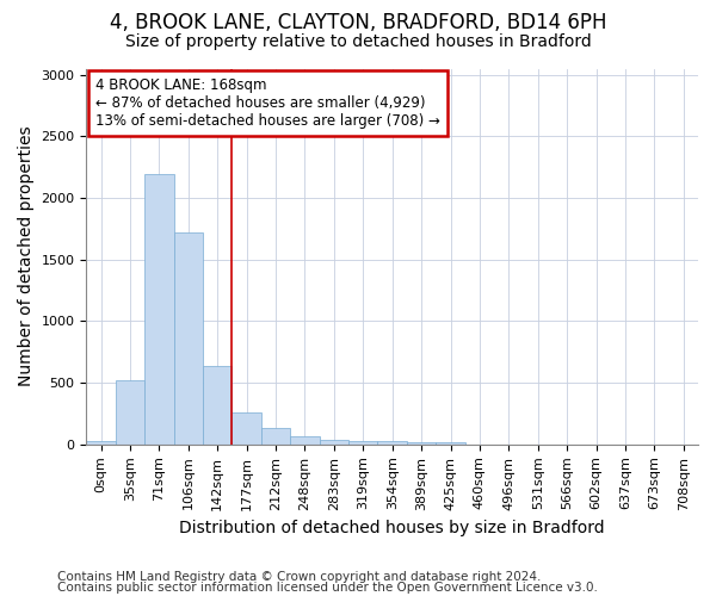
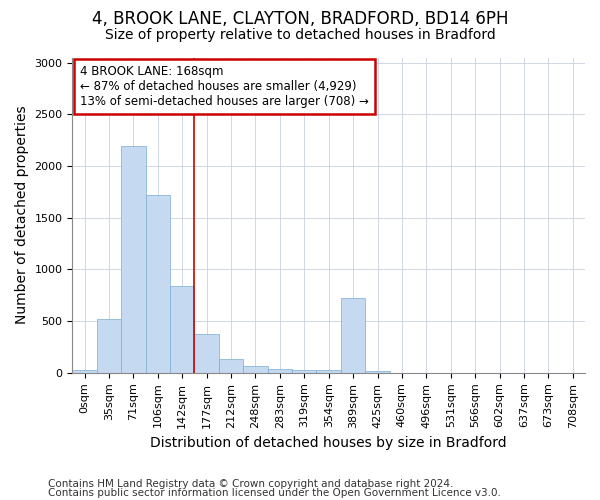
142sqm: 640 -> 840
177sqm: 260 -> 380
389sqm: 20 -> 720
